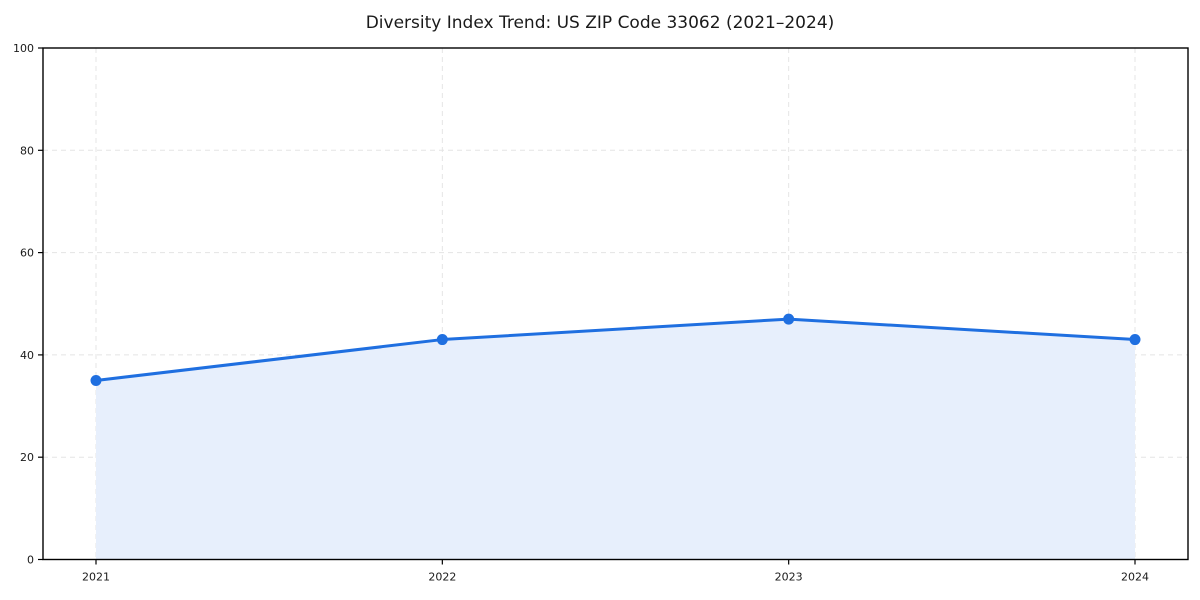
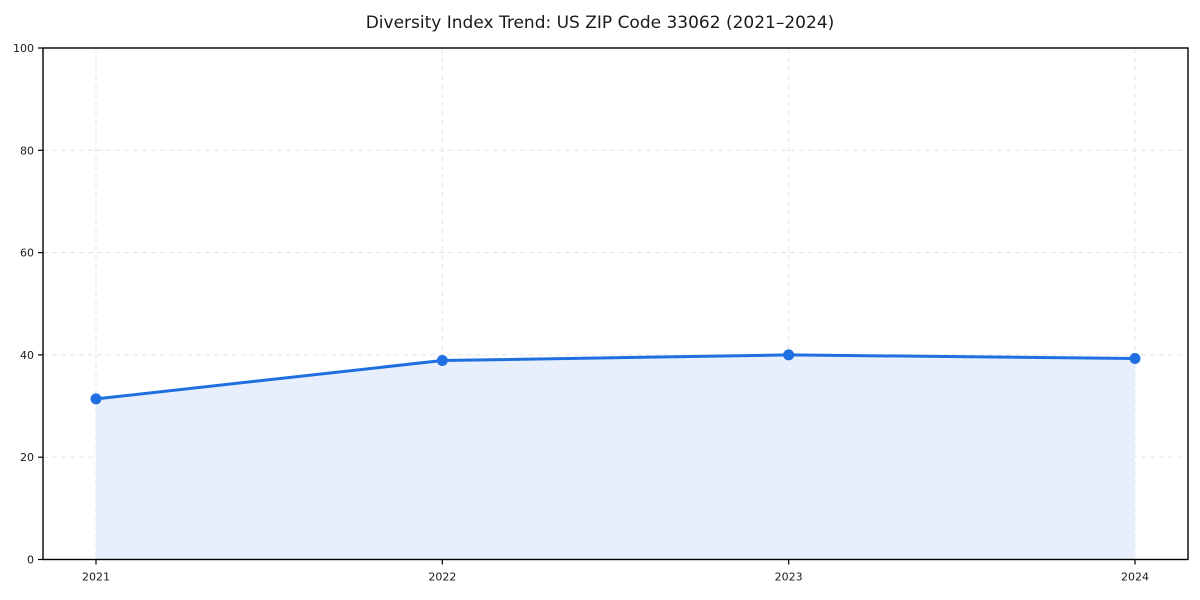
2021: 35 -> 31
2022: 43 -> 39
2023: 47 -> 40
2024: 43 -> 39
